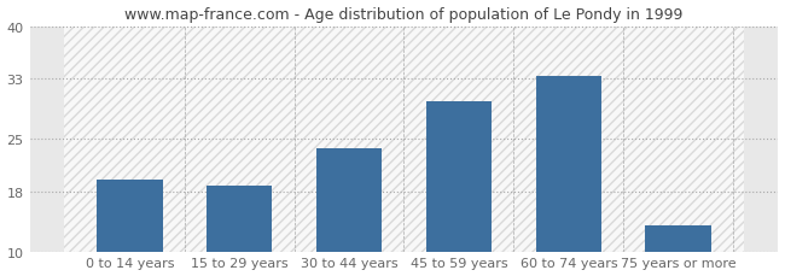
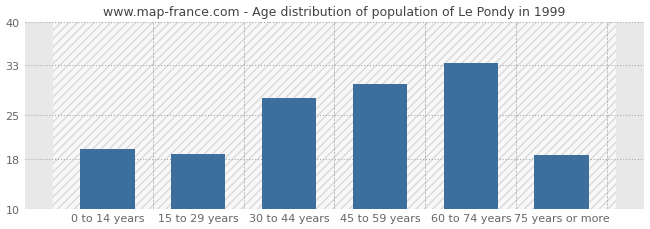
30 to 44 years: 23.8 -> 27.8
75 years or more: 13.5 -> 18.6
